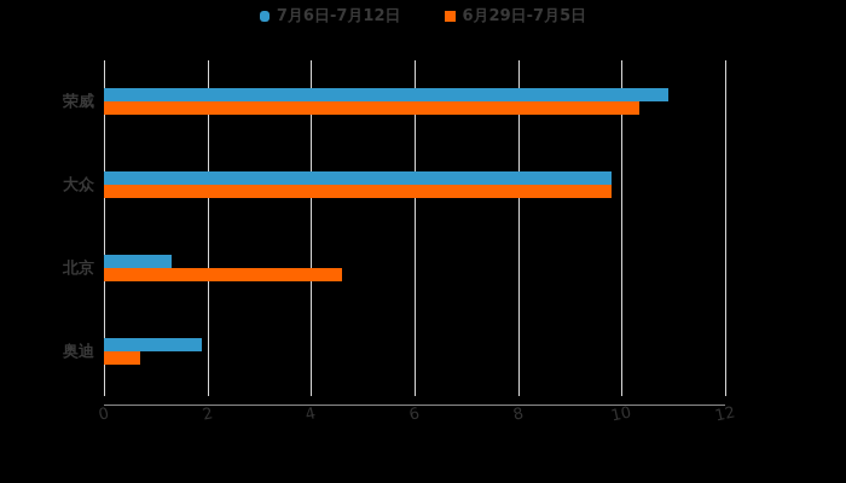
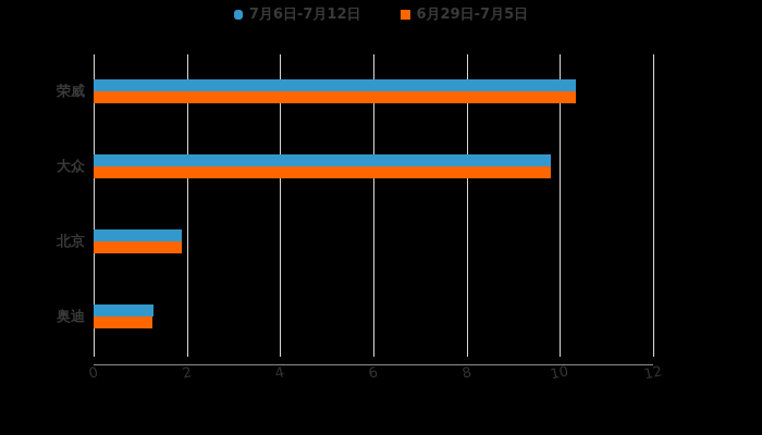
7月6日-7月12日/荣威: 10.9 -> 10.3
7月6日-7月12日/北京: 1.3 -> 1.9
6月29日-7月5日/北京: 4.6 -> 1.9
7月6日-7月12日/奥迪: 1.9 -> 1.3
6月29日-7月5日/奥迪: 0.7 -> 1.3
